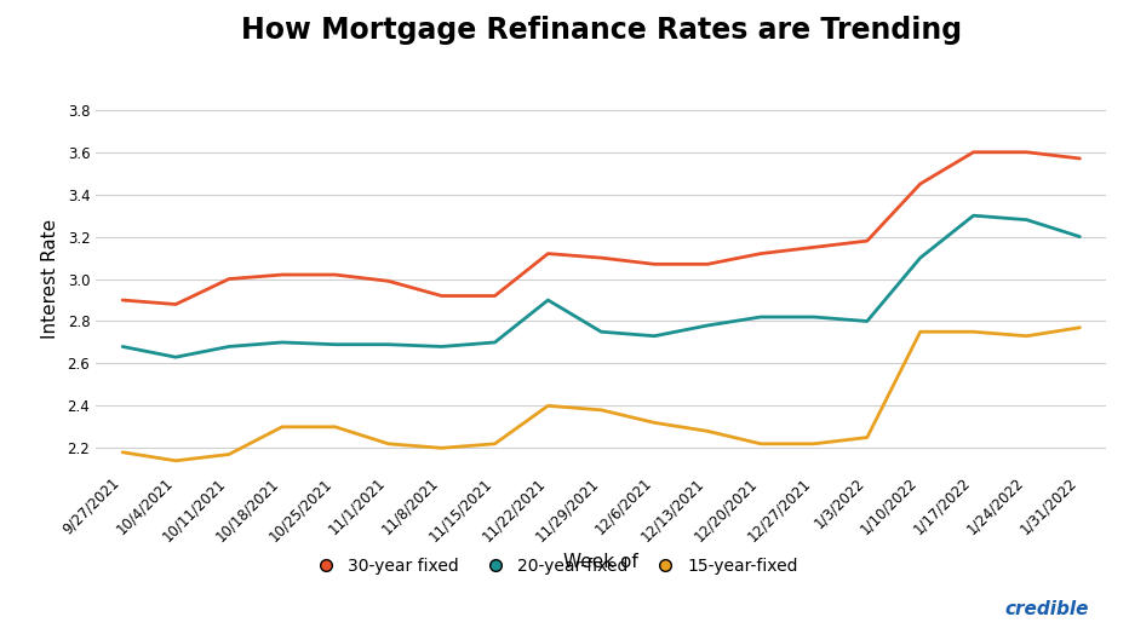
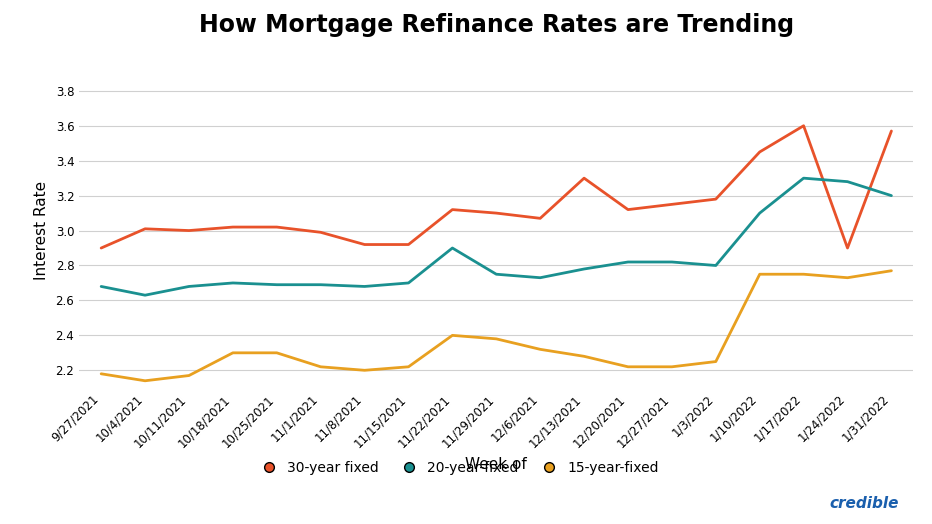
30-year fixed/10/4/2021: 2.88 -> 3.01
30-year fixed/12/13/2021: 3.07 -> 3.30
30-year fixed/1/24/2022: 3.60 -> 2.90
